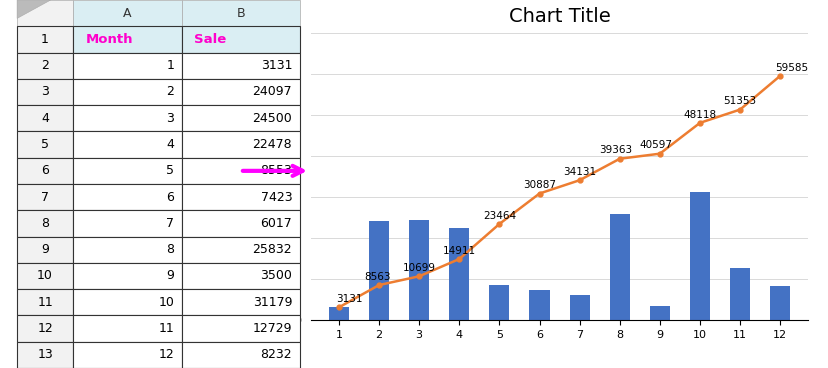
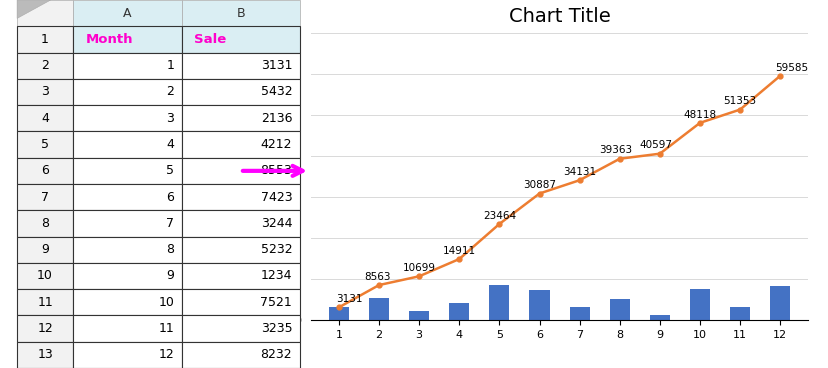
Sale/2: 24097 -> 5432
Sale/3: 24500 -> 2100
Sale/4: 22478 -> 4212
Sale/7: 6017 -> 3244
Sale/8: 25832 -> 5232
Sale/9: 3500 -> 1200
Sale/10: 31179 -> 7521
Sale/11: 12729 -> 3235
